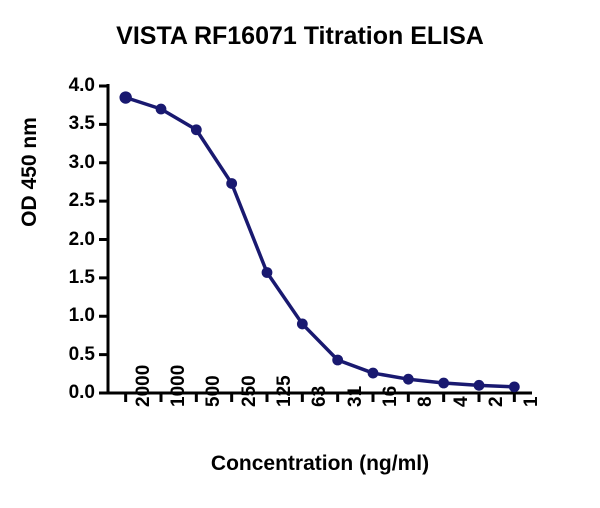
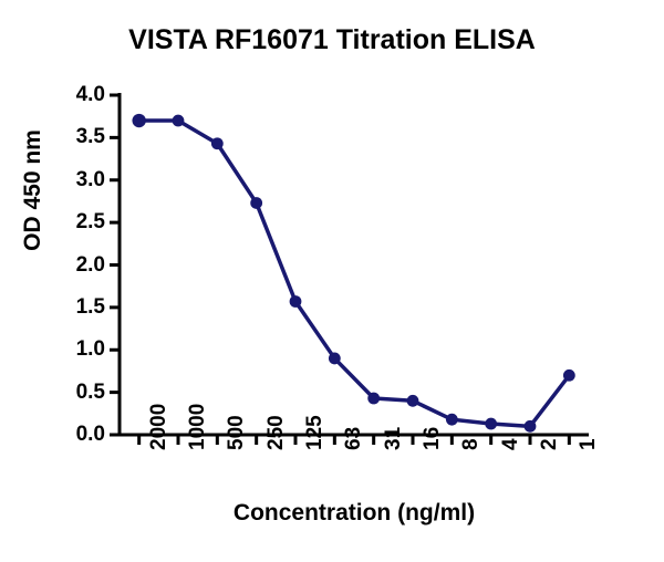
2000: 3.9 -> 3.7
16: 0.3 -> 0.4
1: 0.1 -> 0.7
